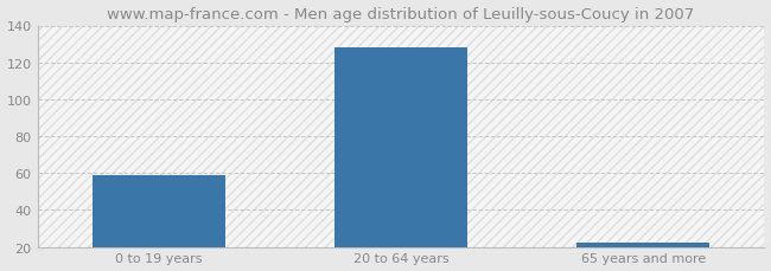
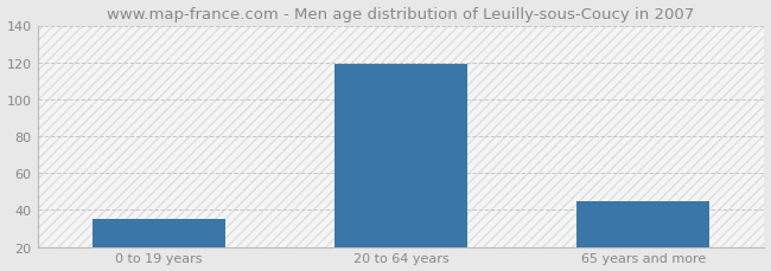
0 to 19 years: 59 -> 35
20 to 64 years: 128 -> 119
65 years and more: 22 -> 45
